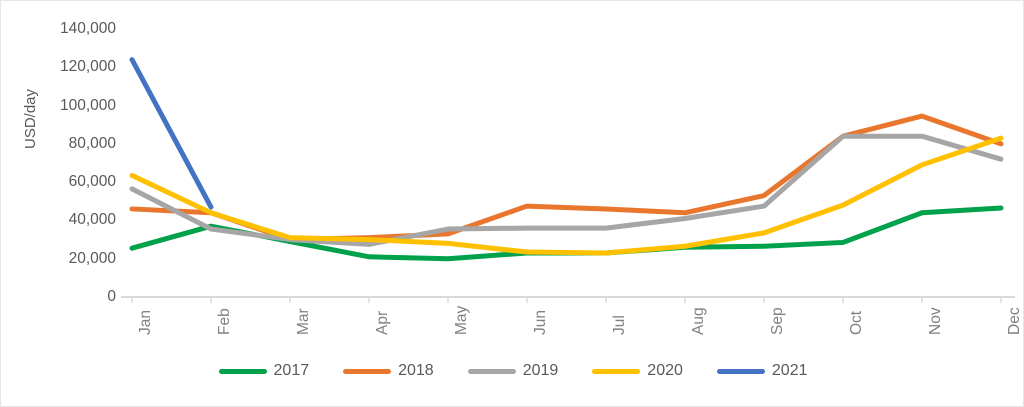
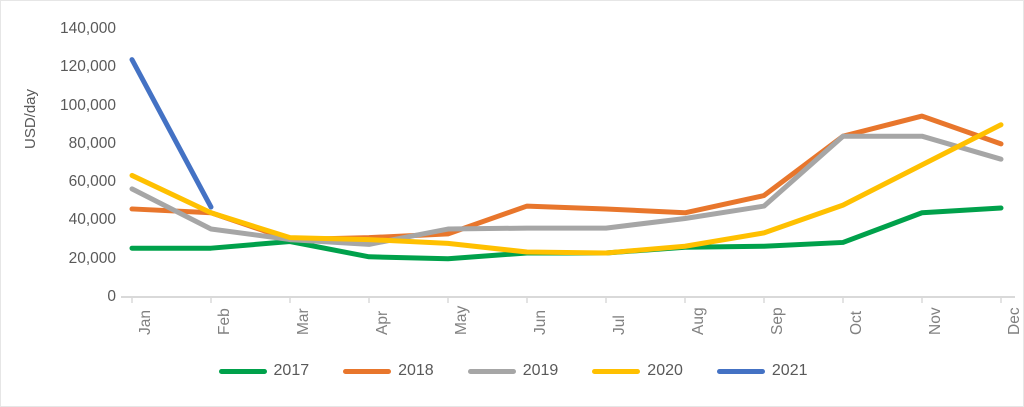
2017/Feb: 37000 -> 26000
2020/Dec: 83000 -> 90000
